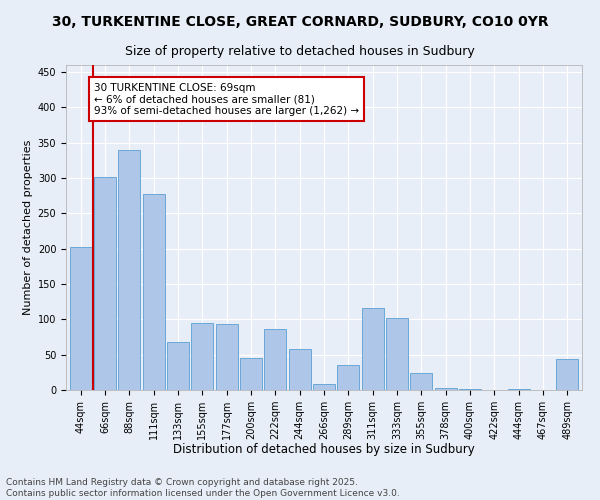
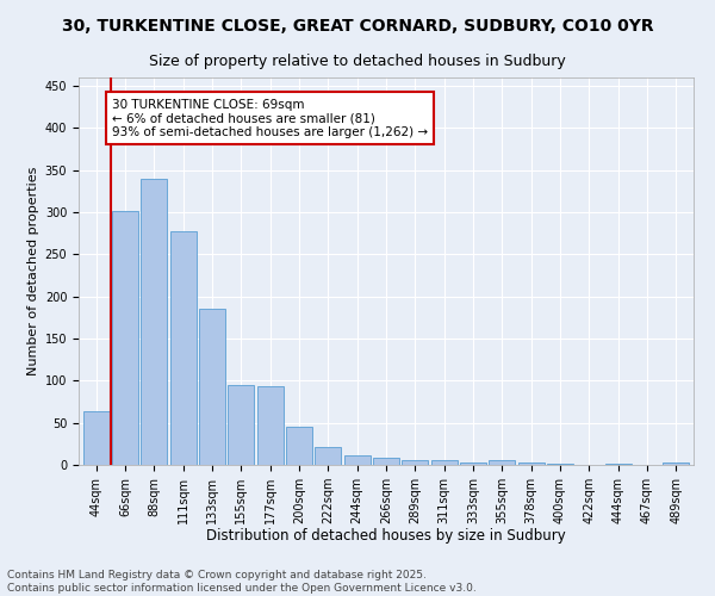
44sqm: 202 -> 63
133sqm: 68 -> 185
222sqm: 86 -> 21
244sqm: 58 -> 11
289sqm: 36 -> 5
311sqm: 116 -> 5
333sqm: 102 -> 3
355sqm: 24 -> 5
489sqm: 44 -> 3
